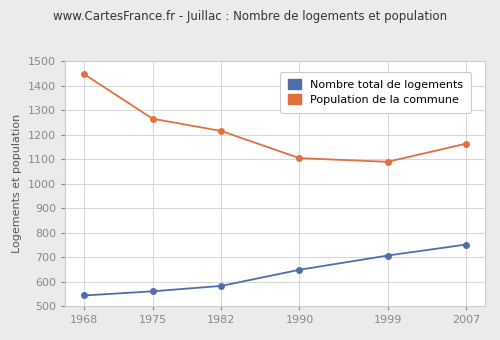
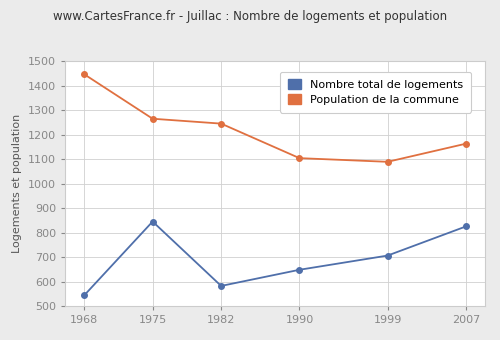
Nombre total de logements/1975: 560 -> 845
Population de la commune/1982: 1215 -> 1245
Nombre total de logements/2007: 751 -> 825
